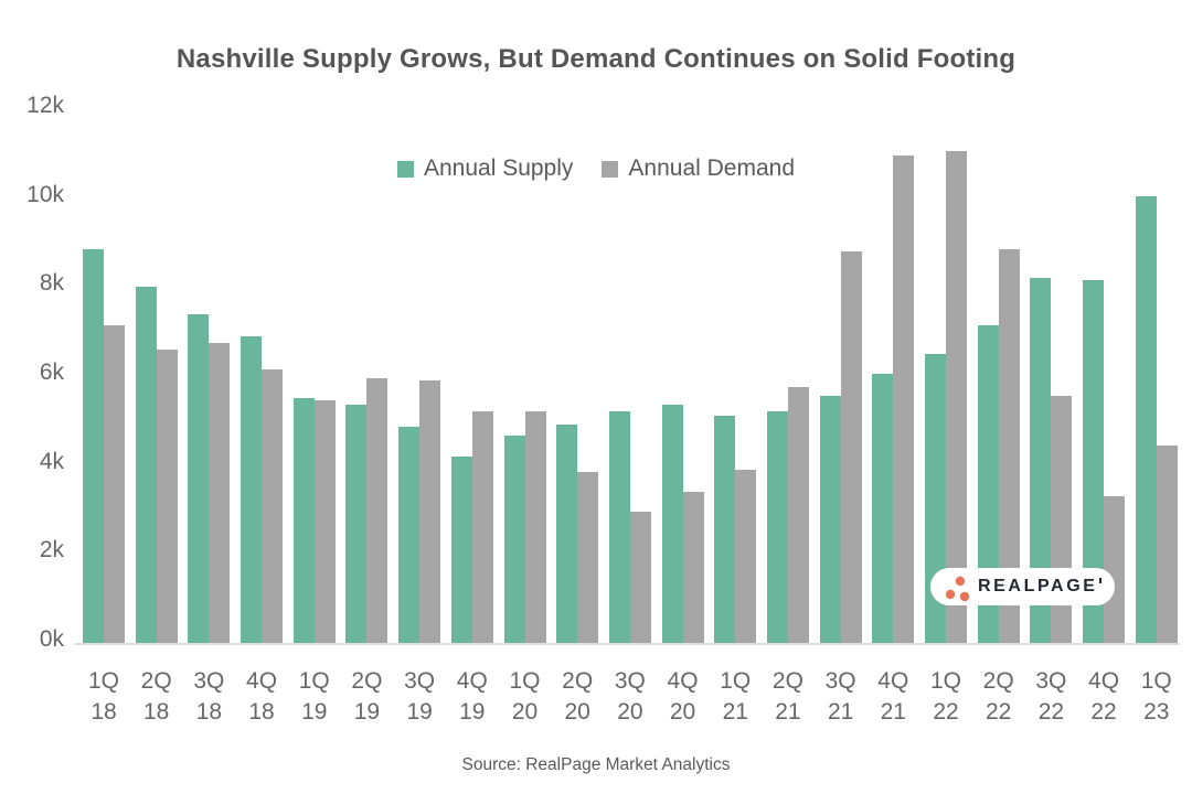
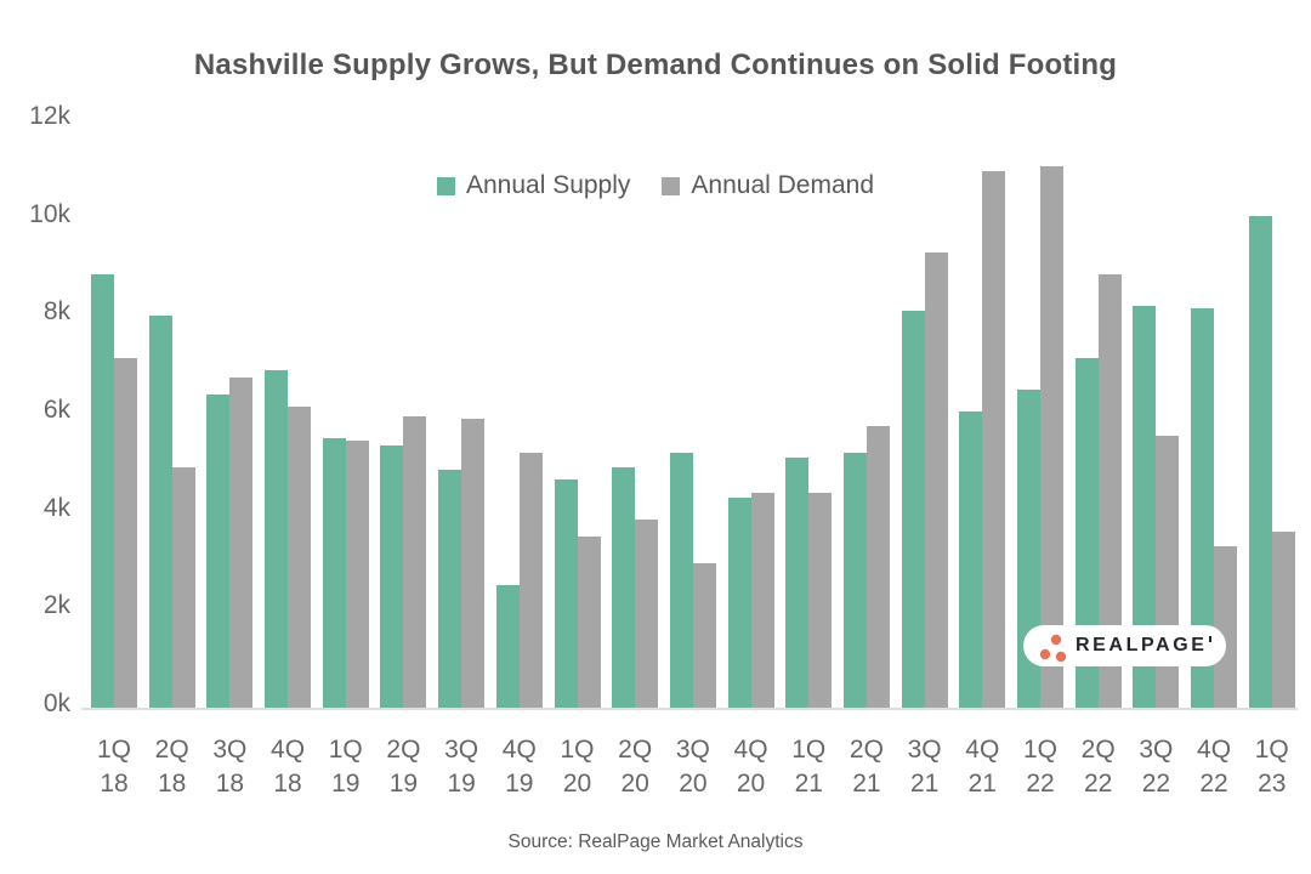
Annual Demand/2Q 18: 6.6k -> 4.9k
Annual Supply/3Q 18: 7.4k -> 6.4k
Annual Supply/4Q 19: 4.2k -> 2.5k
Annual Demand/1Q 20: 5.2k -> 3.5k
Annual Supply/4Q 20: 5.4k -> 4.3k
Annual Demand/4Q 20: 3.4k -> 4.4k
Annual Demand/1Q 21: 3.9k -> 4.4k
Annual Supply/3Q 21: 5.6k -> 8.1k
Annual Demand/3Q 21: 8.8k -> 9.3k
Annual Demand/1Q 23: 4.4k -> 3.6k
